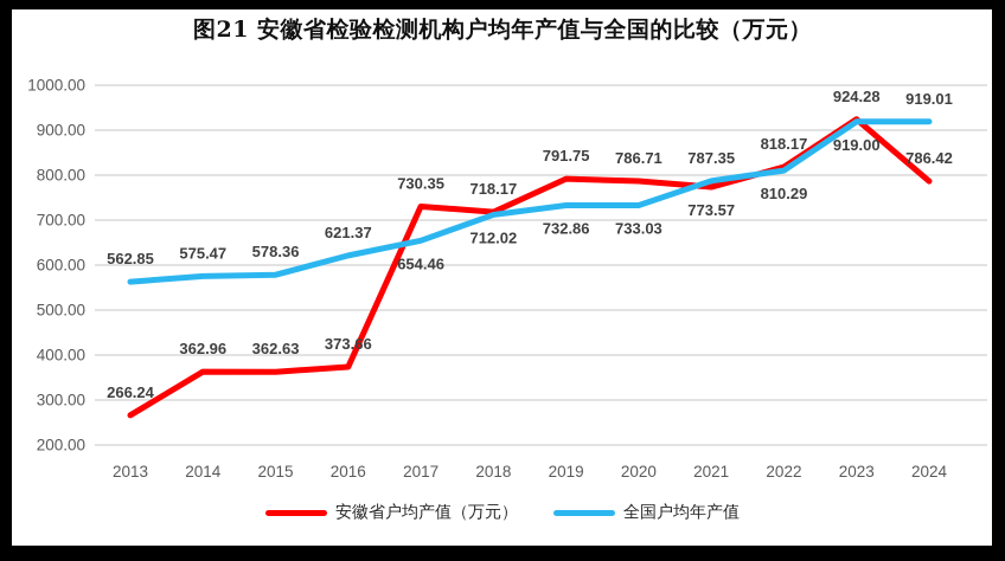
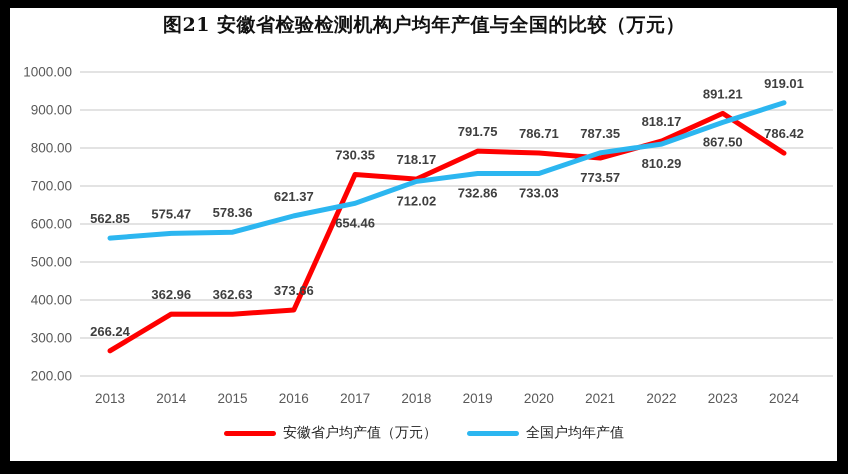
安徽省户均产值（万元）/2023: 924.28 -> 891.21
全国户均年产值/2023: 919.00 -> 867.50
